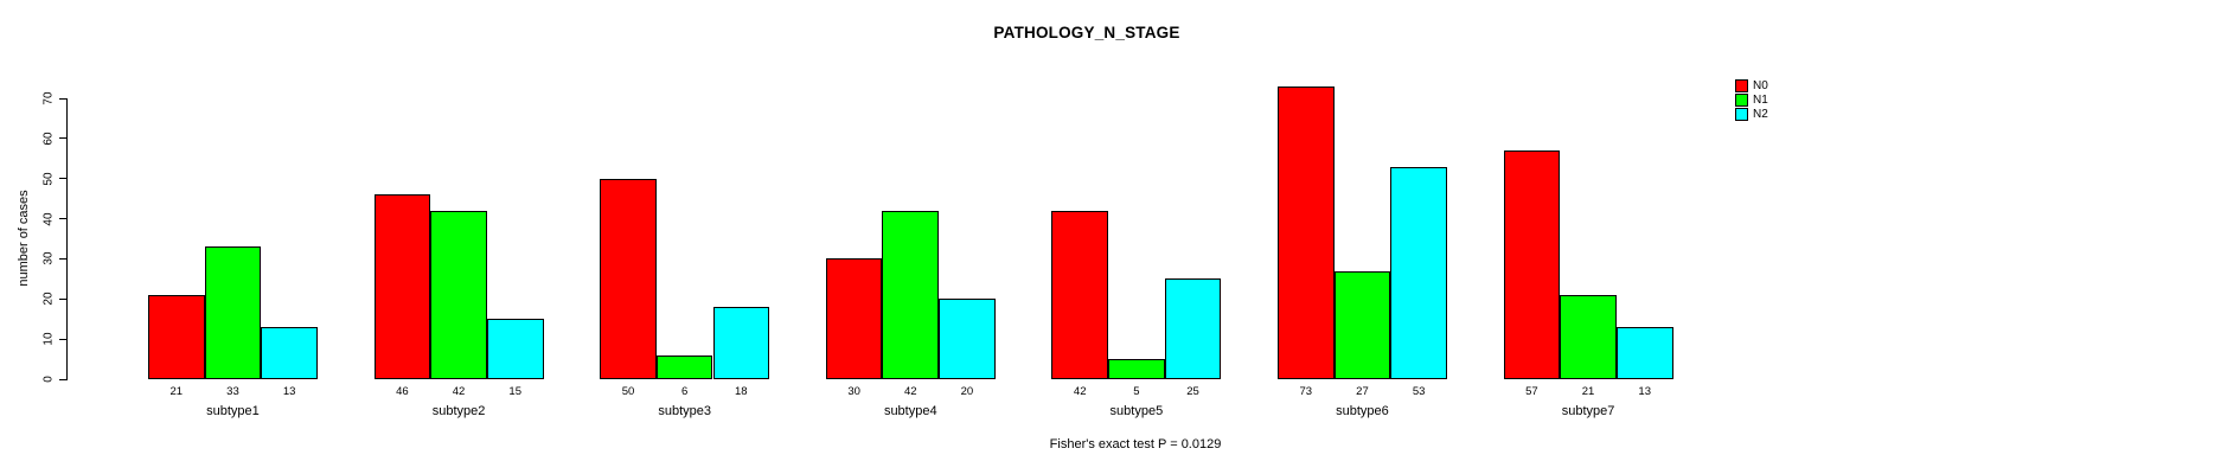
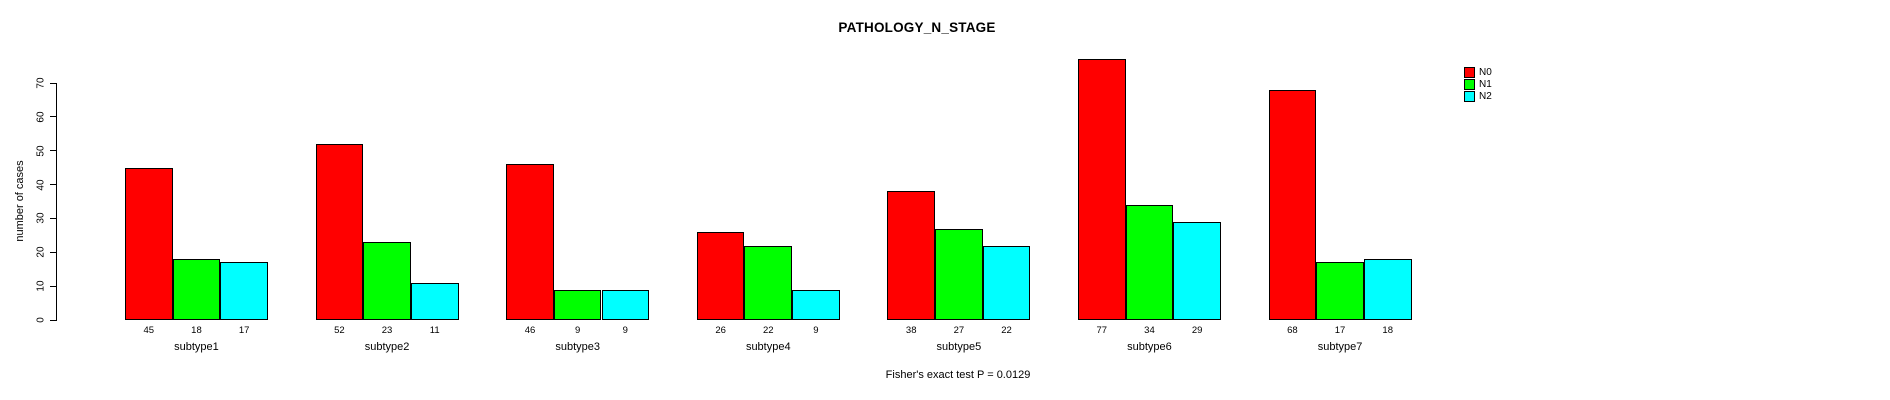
N0/subtype1: 21 -> 45
N1/subtype1: 33 -> 18
N2/subtype1: 13 -> 17
N0/subtype2: 46 -> 52
N1/subtype2: 42 -> 23
N2/subtype2: 15 -> 11
N0/subtype3: 50 -> 46
N1/subtype3: 6 -> 9
N2/subtype3: 18 -> 9
N0/subtype4: 30 -> 26
N1/subtype4: 42 -> 22
N2/subtype4: 20 -> 9
N0/subtype5: 42 -> 38
N1/subtype5: 5 -> 27
N2/subtype5: 25 -> 22
N0/subtype6: 73 -> 77
N1/subtype6: 27 -> 34
N2/subtype6: 53 -> 29
N0/subtype7: 57 -> 68
N1/subtype7: 21 -> 17
N2/subtype7: 13 -> 18
